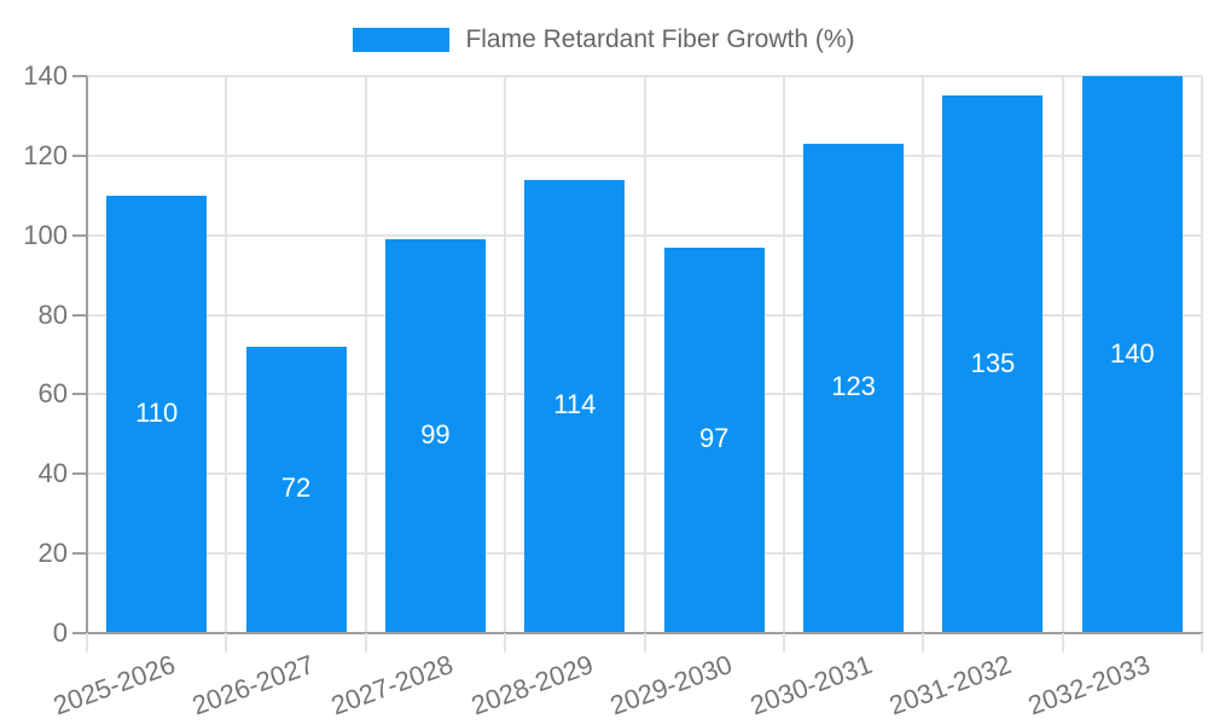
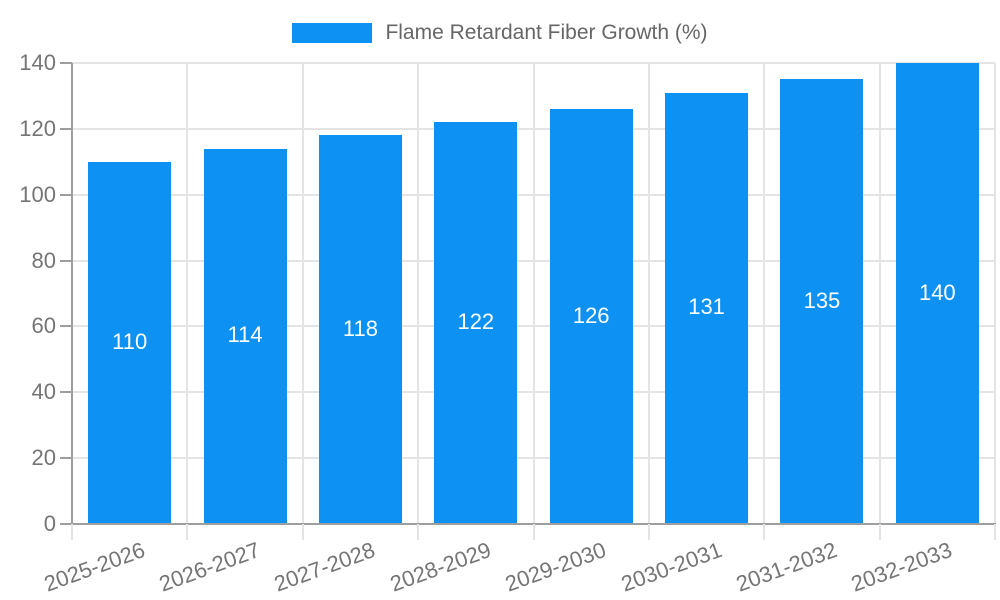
2026-2027: 72 -> 114
2027-2028: 99 -> 118
2028-2029: 114 -> 122
2029-2030: 97 -> 126
2030-2031: 123 -> 131
